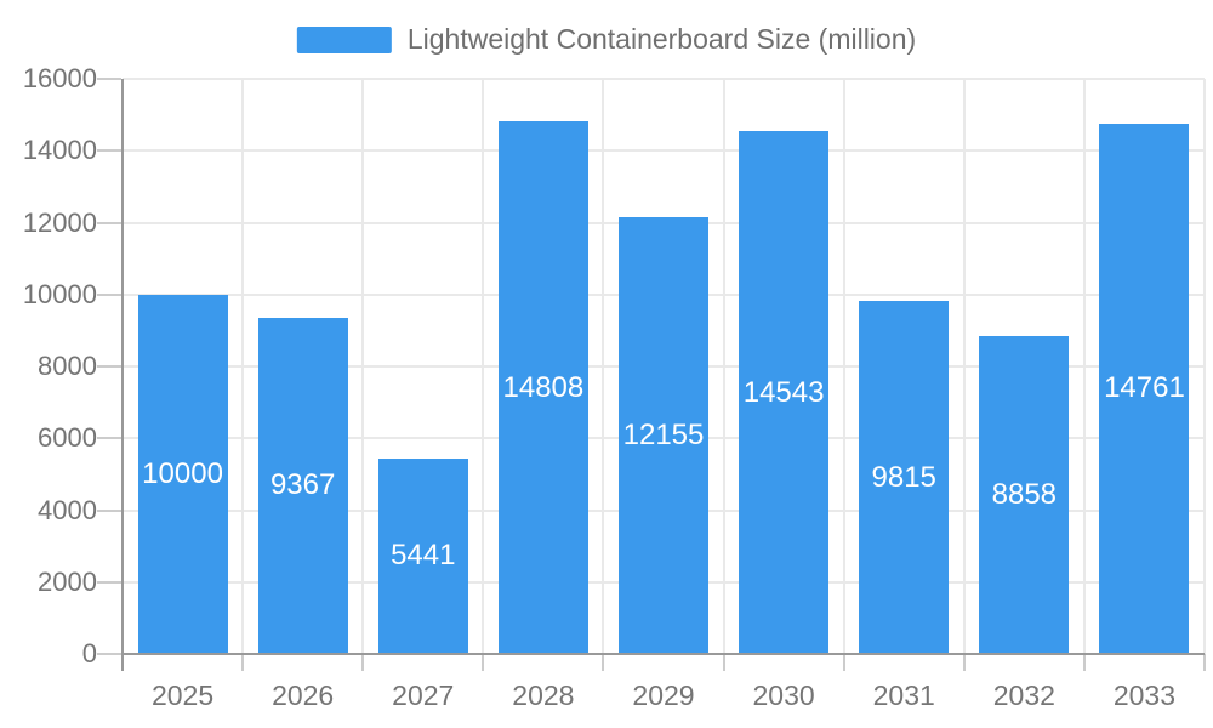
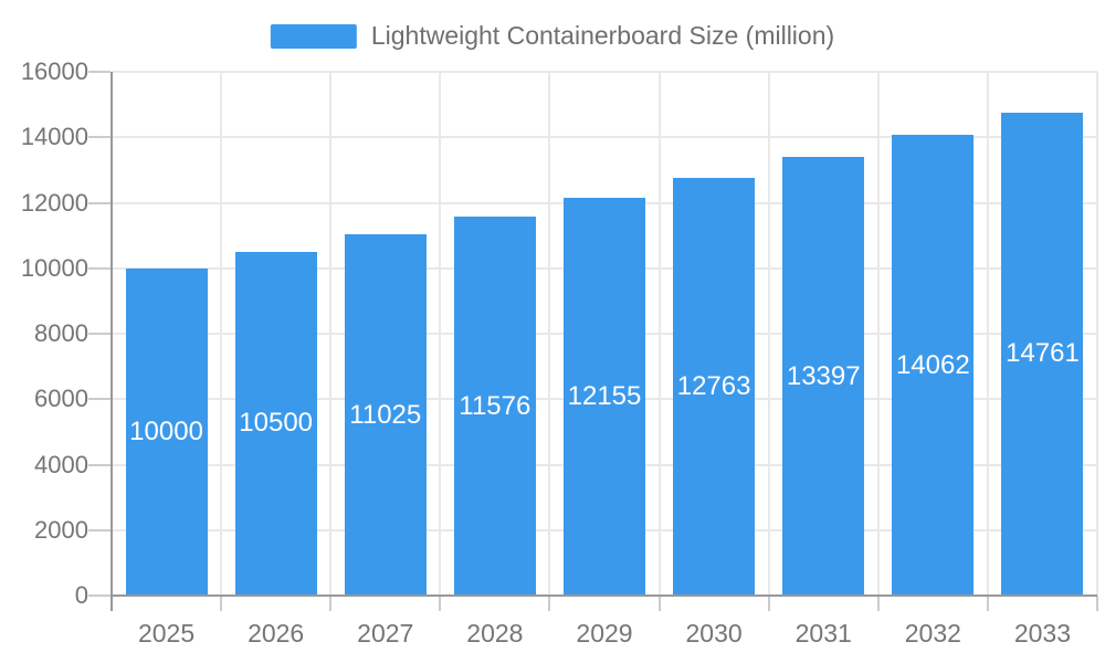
2026: 9367 -> 10500
2027: 5441 -> 11025
2028: 14808 -> 11576
2030: 14543 -> 12763
2031: 9815 -> 13397
2032: 8858 -> 14062
